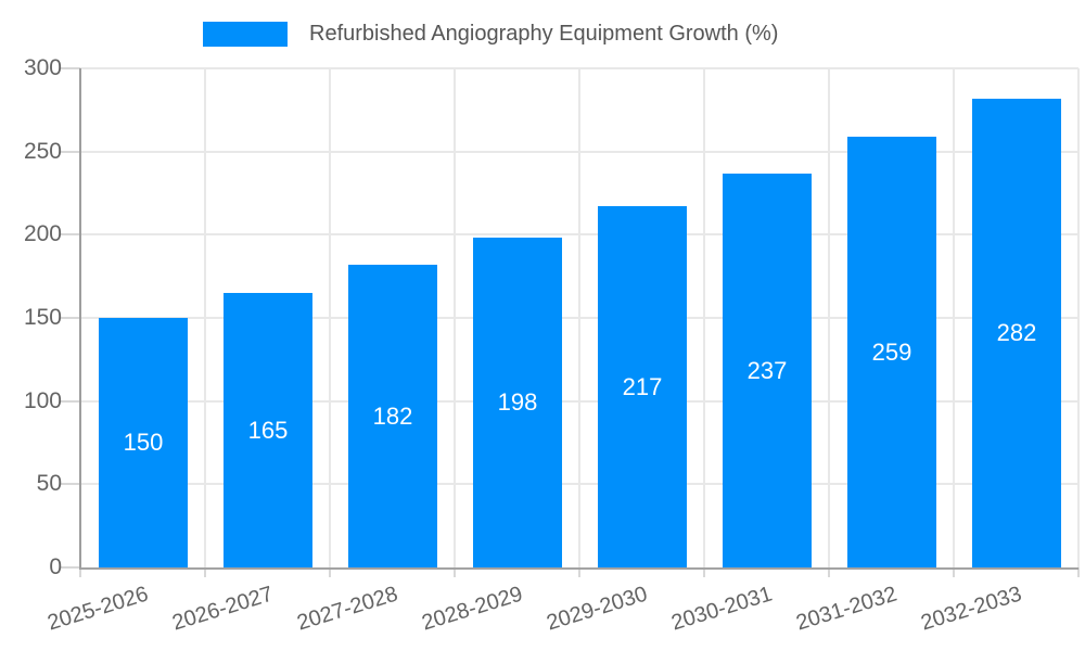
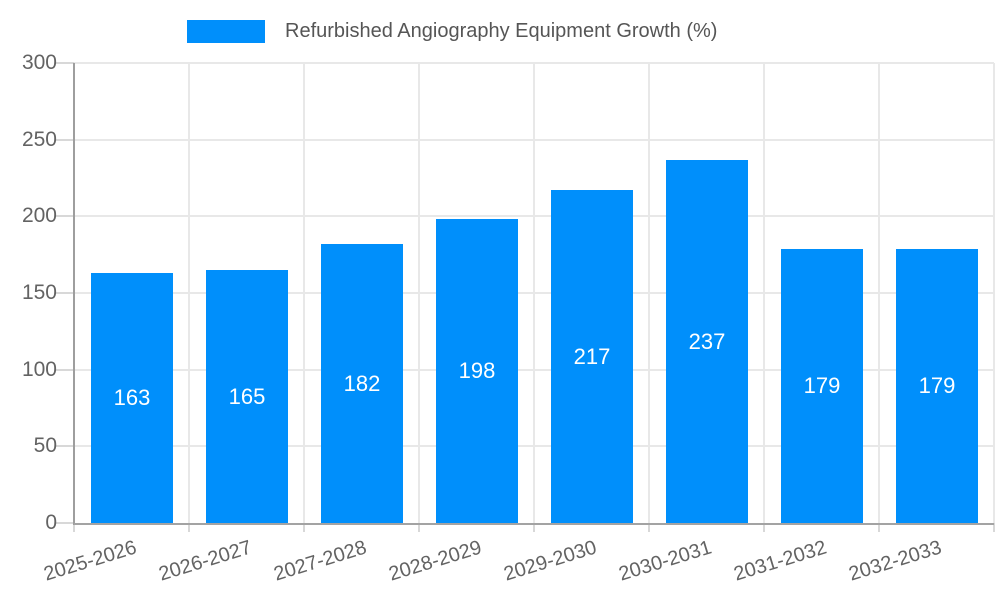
2025-2026: 150 -> 163
2031-2032: 259 -> 179
2032-2033: 282 -> 179
